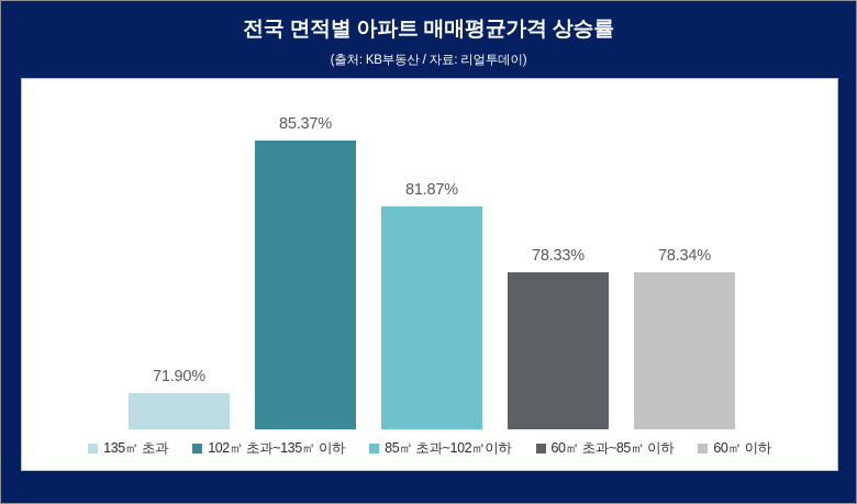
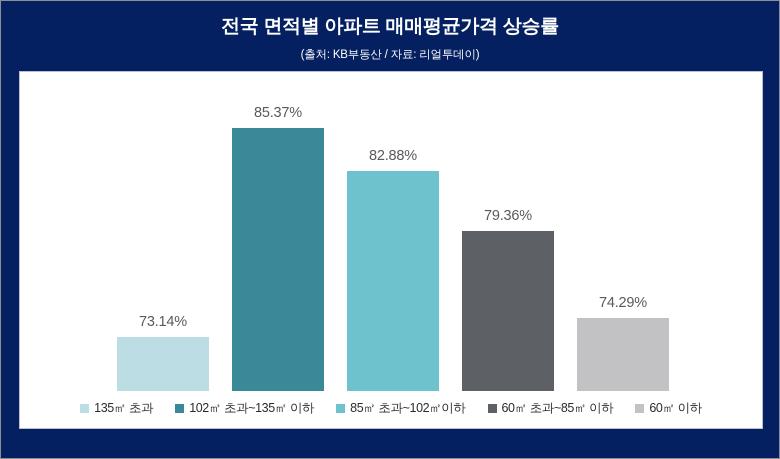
135㎡ 초과: 71.90% -> 73.14%
85㎡ 초과~102㎡이하: 81.87% -> 82.88%
60㎡ 초과~85㎡ 이하: 78.33% -> 79.36%
60㎡ 이하: 78.34% -> 74.29%
